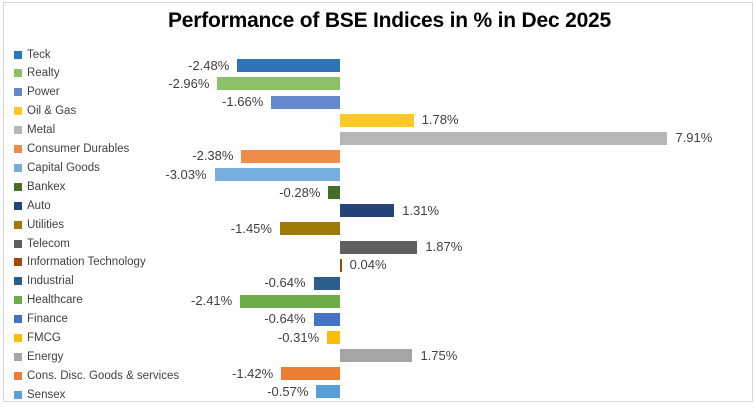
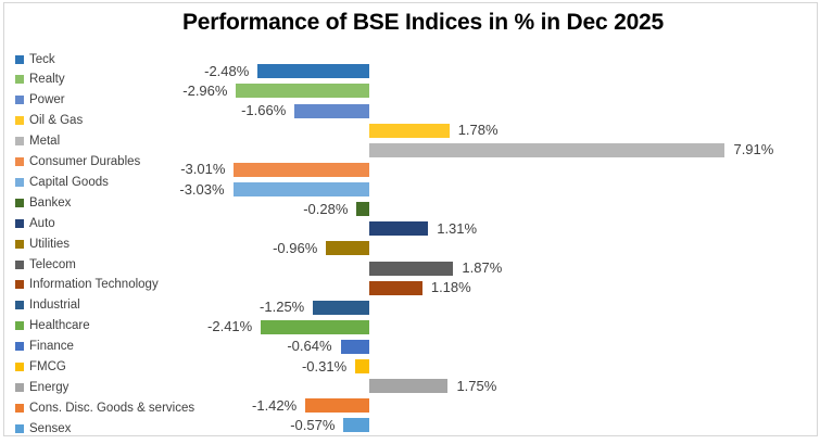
Consumer Durables: -2.38% -> -3.01%
Utilities: -1.45% -> -0.96%
Information Technology: 0.04% -> 1.18%
Industrial: -0.64% -> -1.25%
